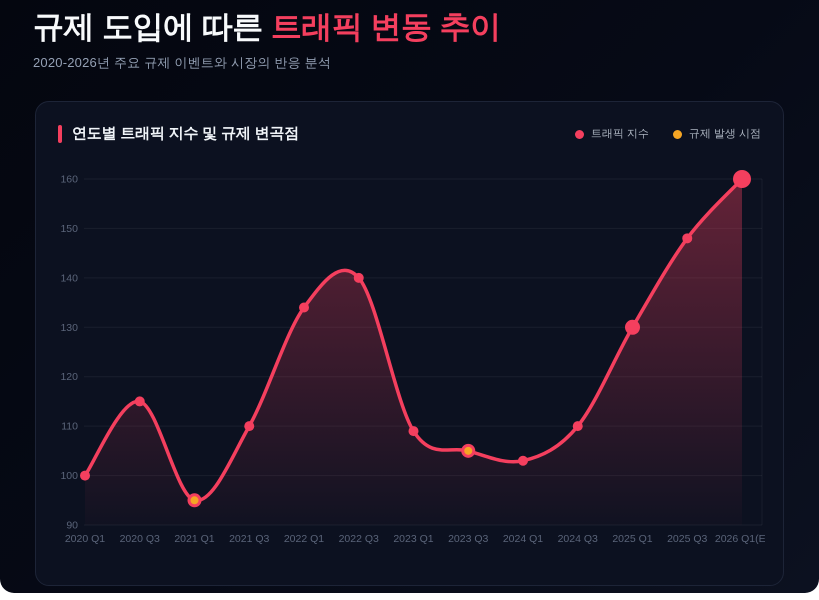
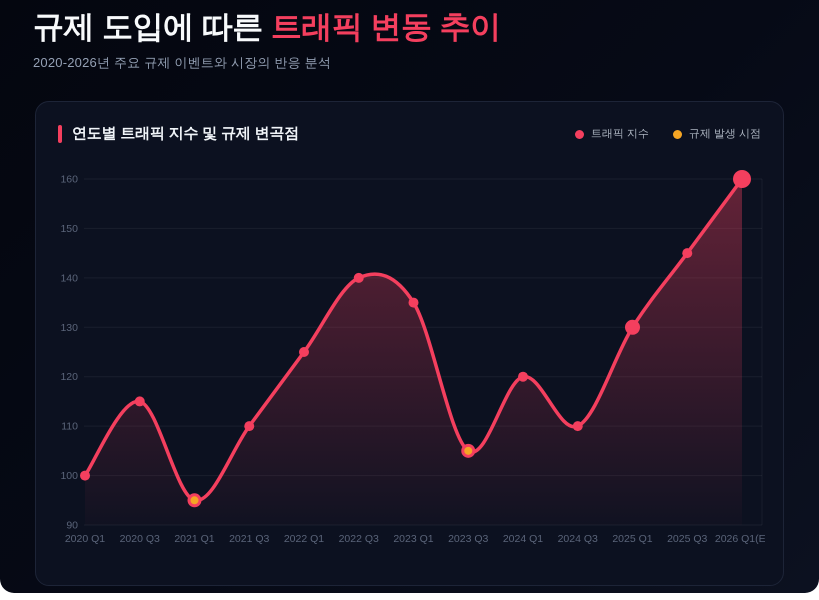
2022 Q1: 134 -> 125
2023 Q1: 109 -> 135
2024 Q1: 103 -> 120
2025 Q3: 148 -> 145
